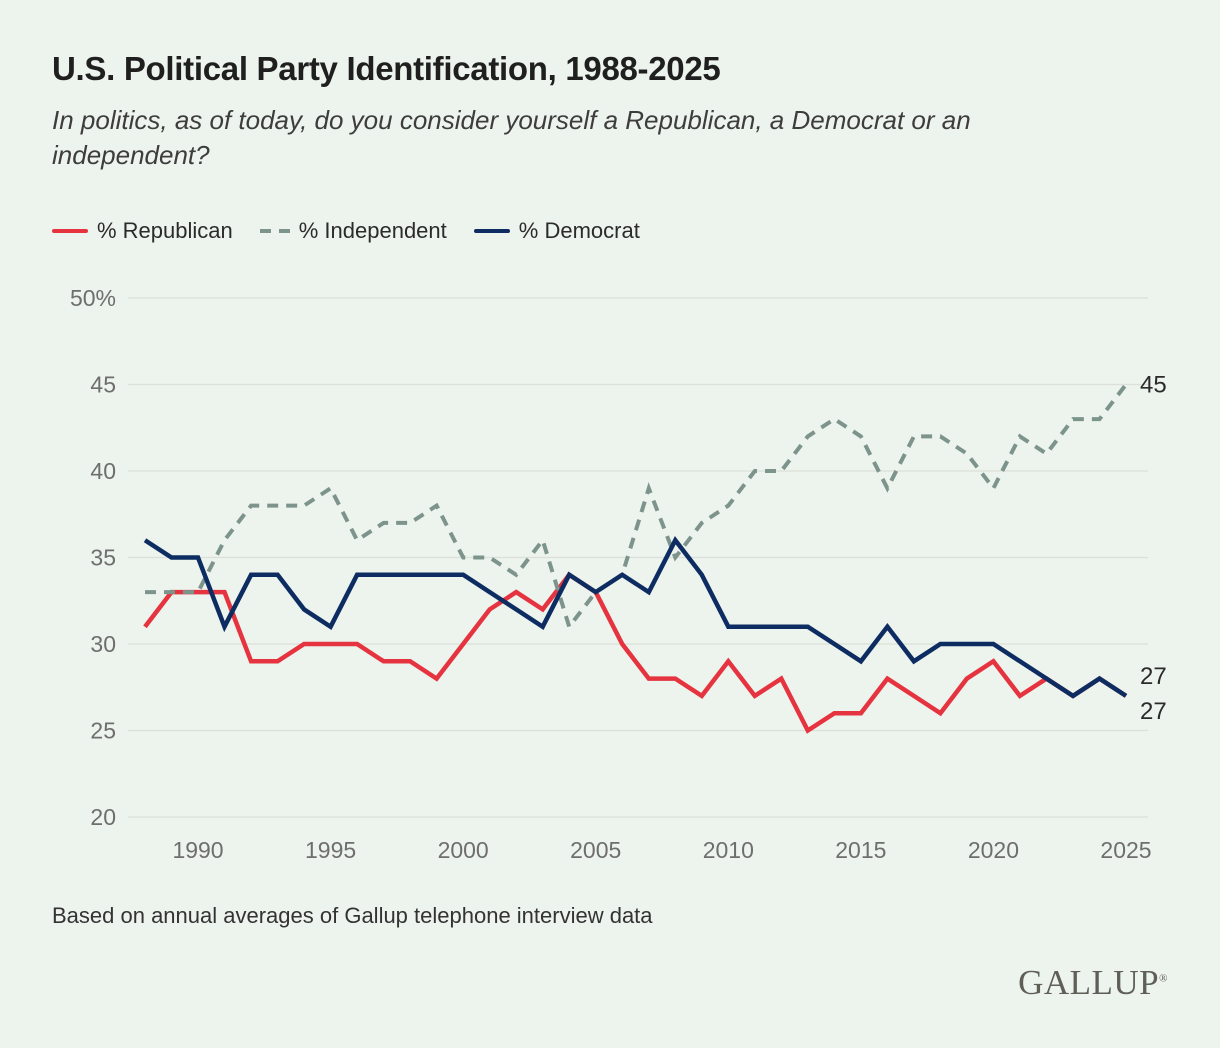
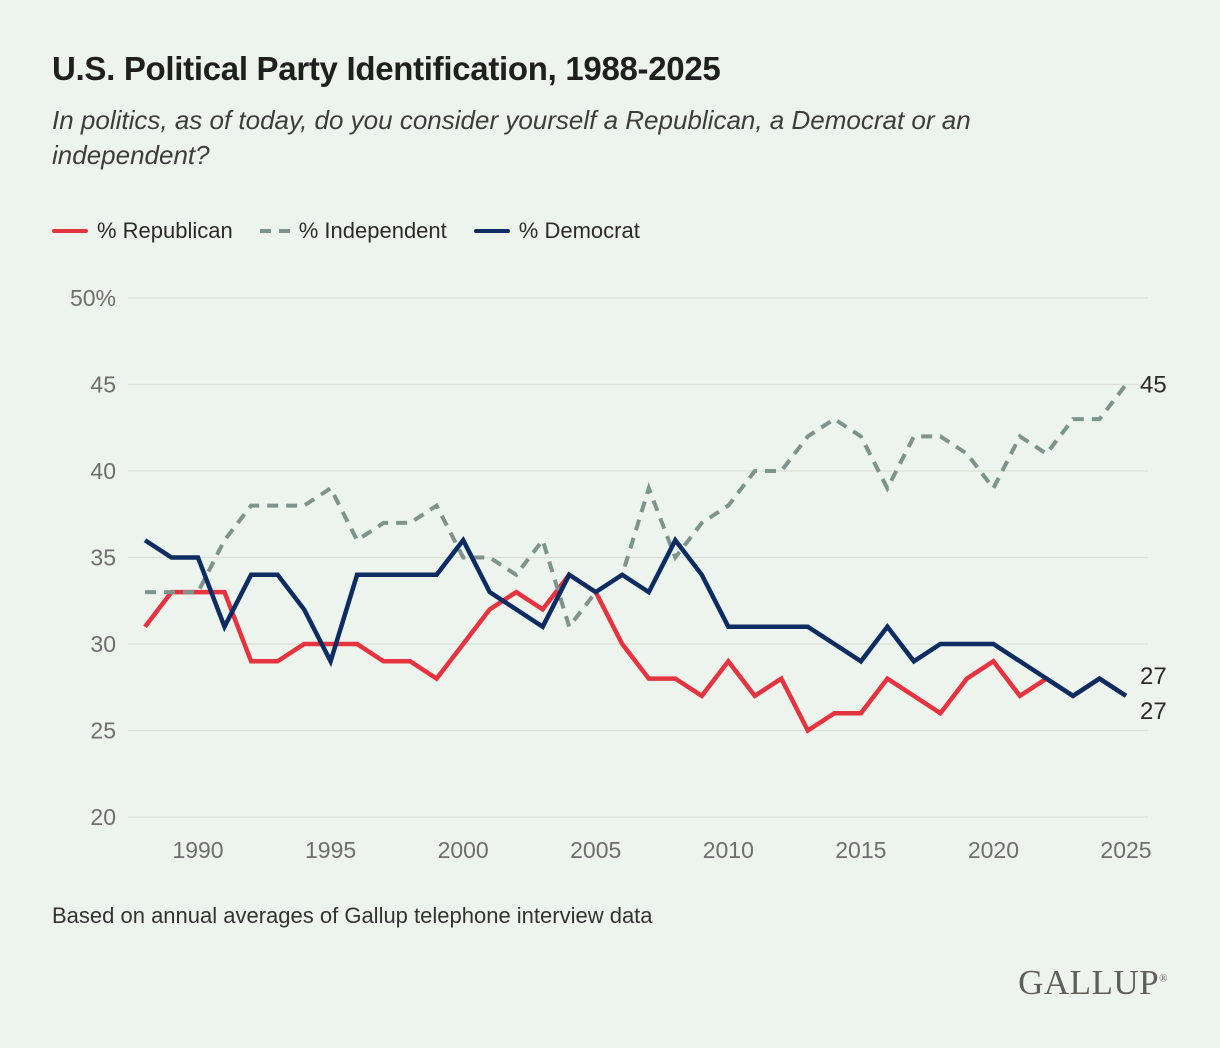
% Democrat/1995: 31% -> 29%
% Democrat/2000: 34% -> 36%
